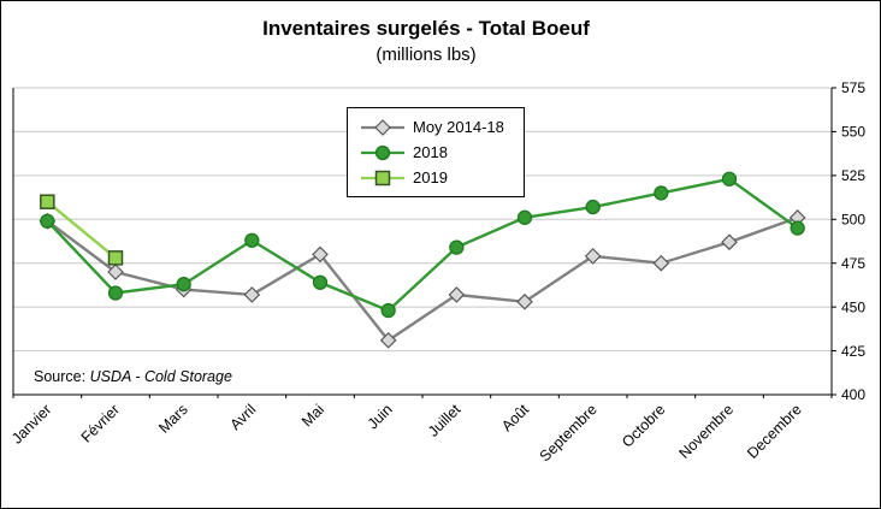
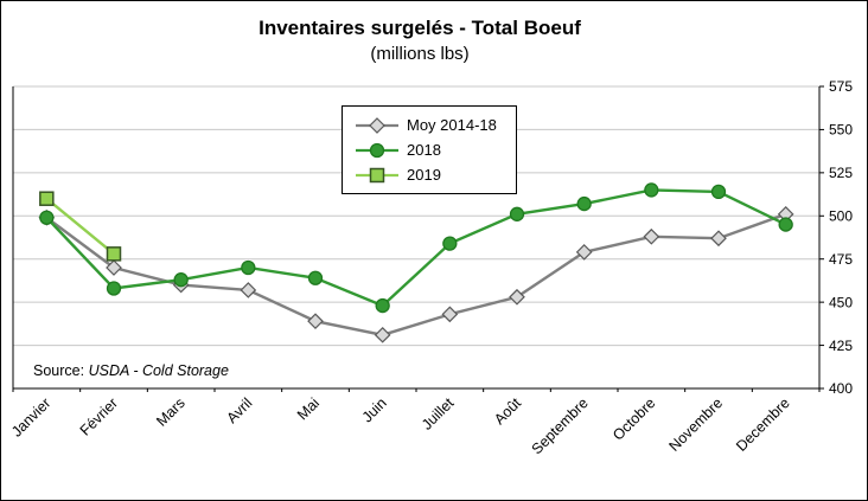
2018/Avril: 488 -> 470
Moy 2014-18/Mai: 480 -> 439
Moy 2014-18/Juillet: 457 -> 443
Moy 2014-18/Octobre: 475 -> 488
2018/Novembre: 523 -> 514
